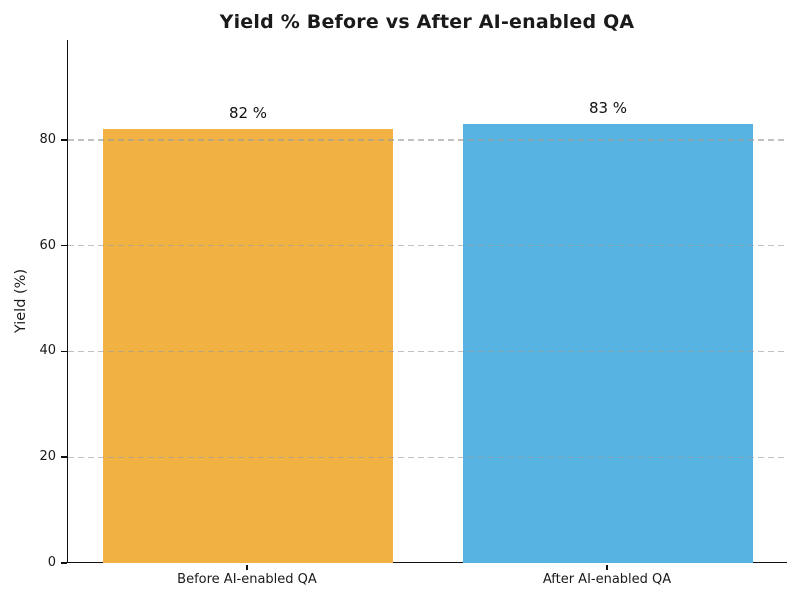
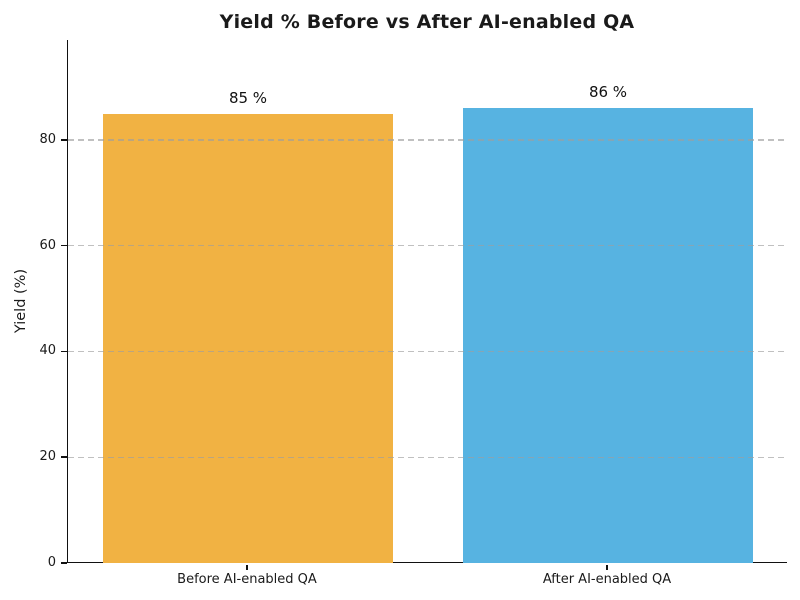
Before AI-enabled QA: 82 -> 85
After AI-enabled QA: 83 -> 86
